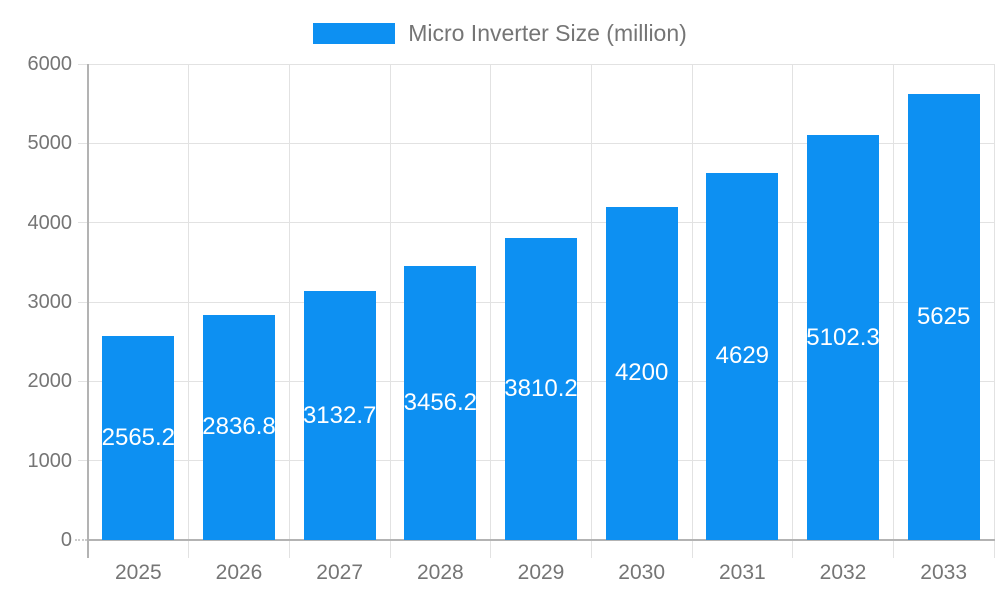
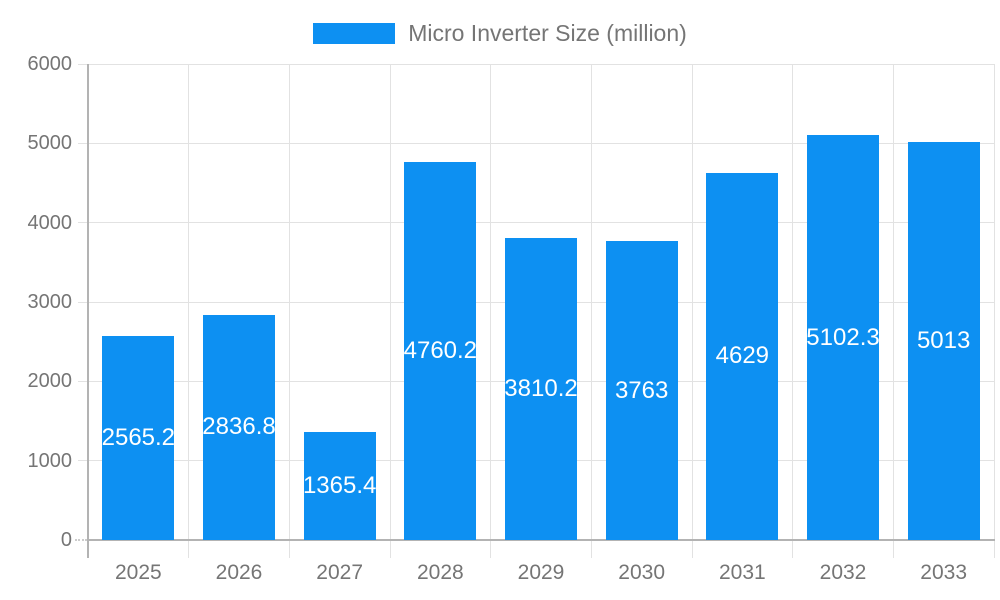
2027: 3132.7 -> 1365.4
2028: 3456.2 -> 4760.2
2030: 4200 -> 3763
2033: 5625 -> 5013
